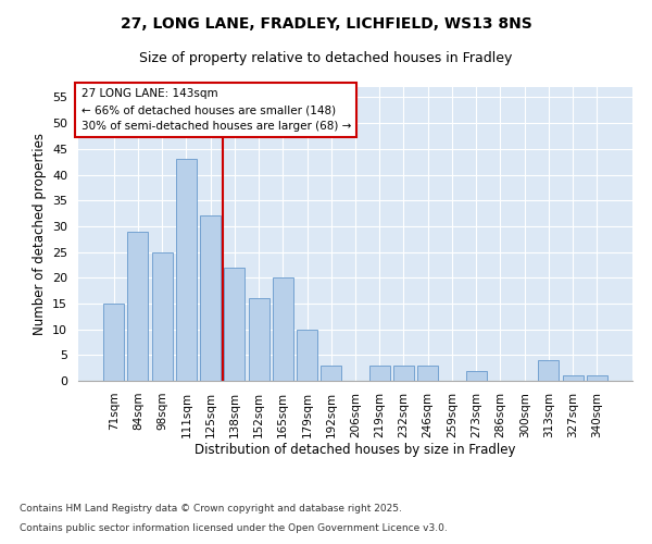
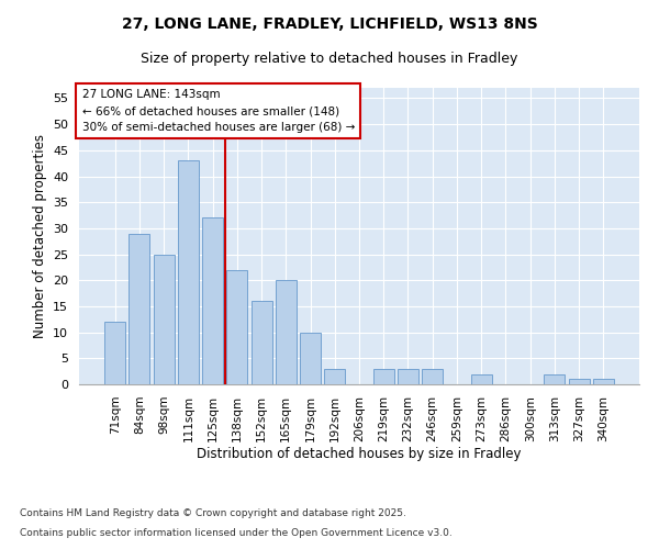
71sqm: 15 -> 12
313sqm: 4 -> 2
